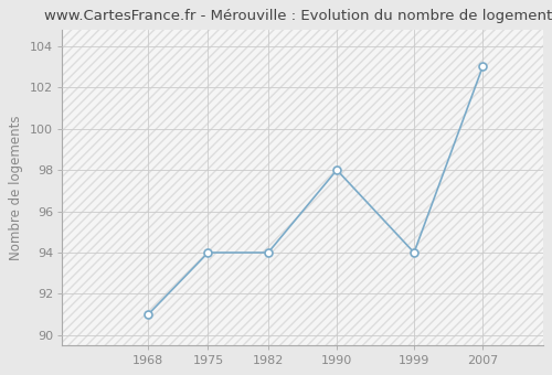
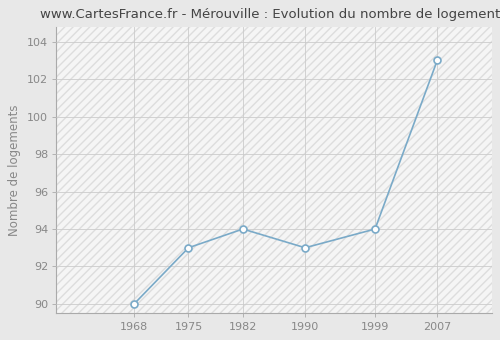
1968: 91 -> 90
1975: 94 -> 93
1990: 98 -> 93
